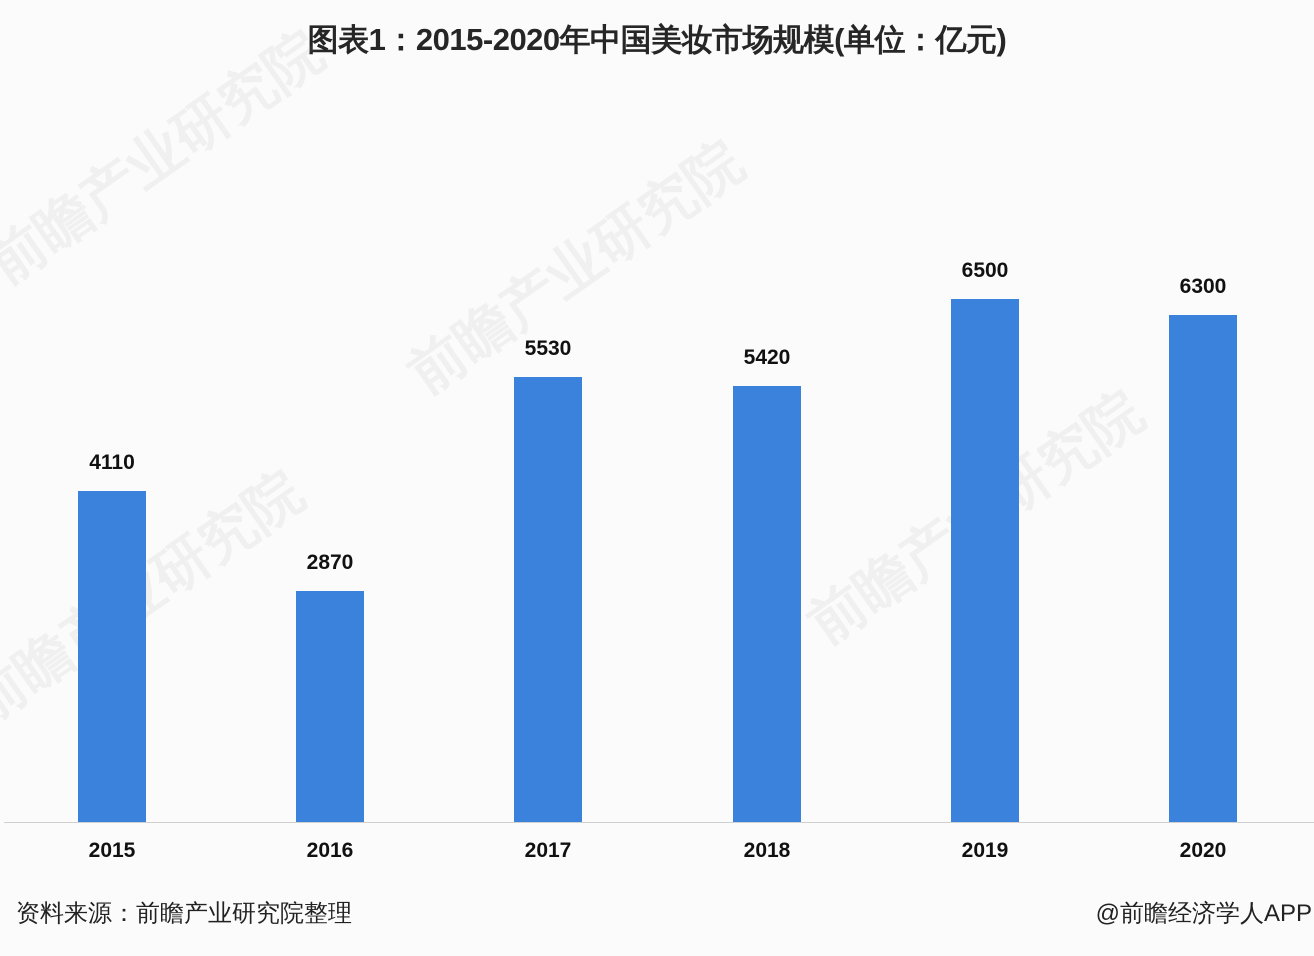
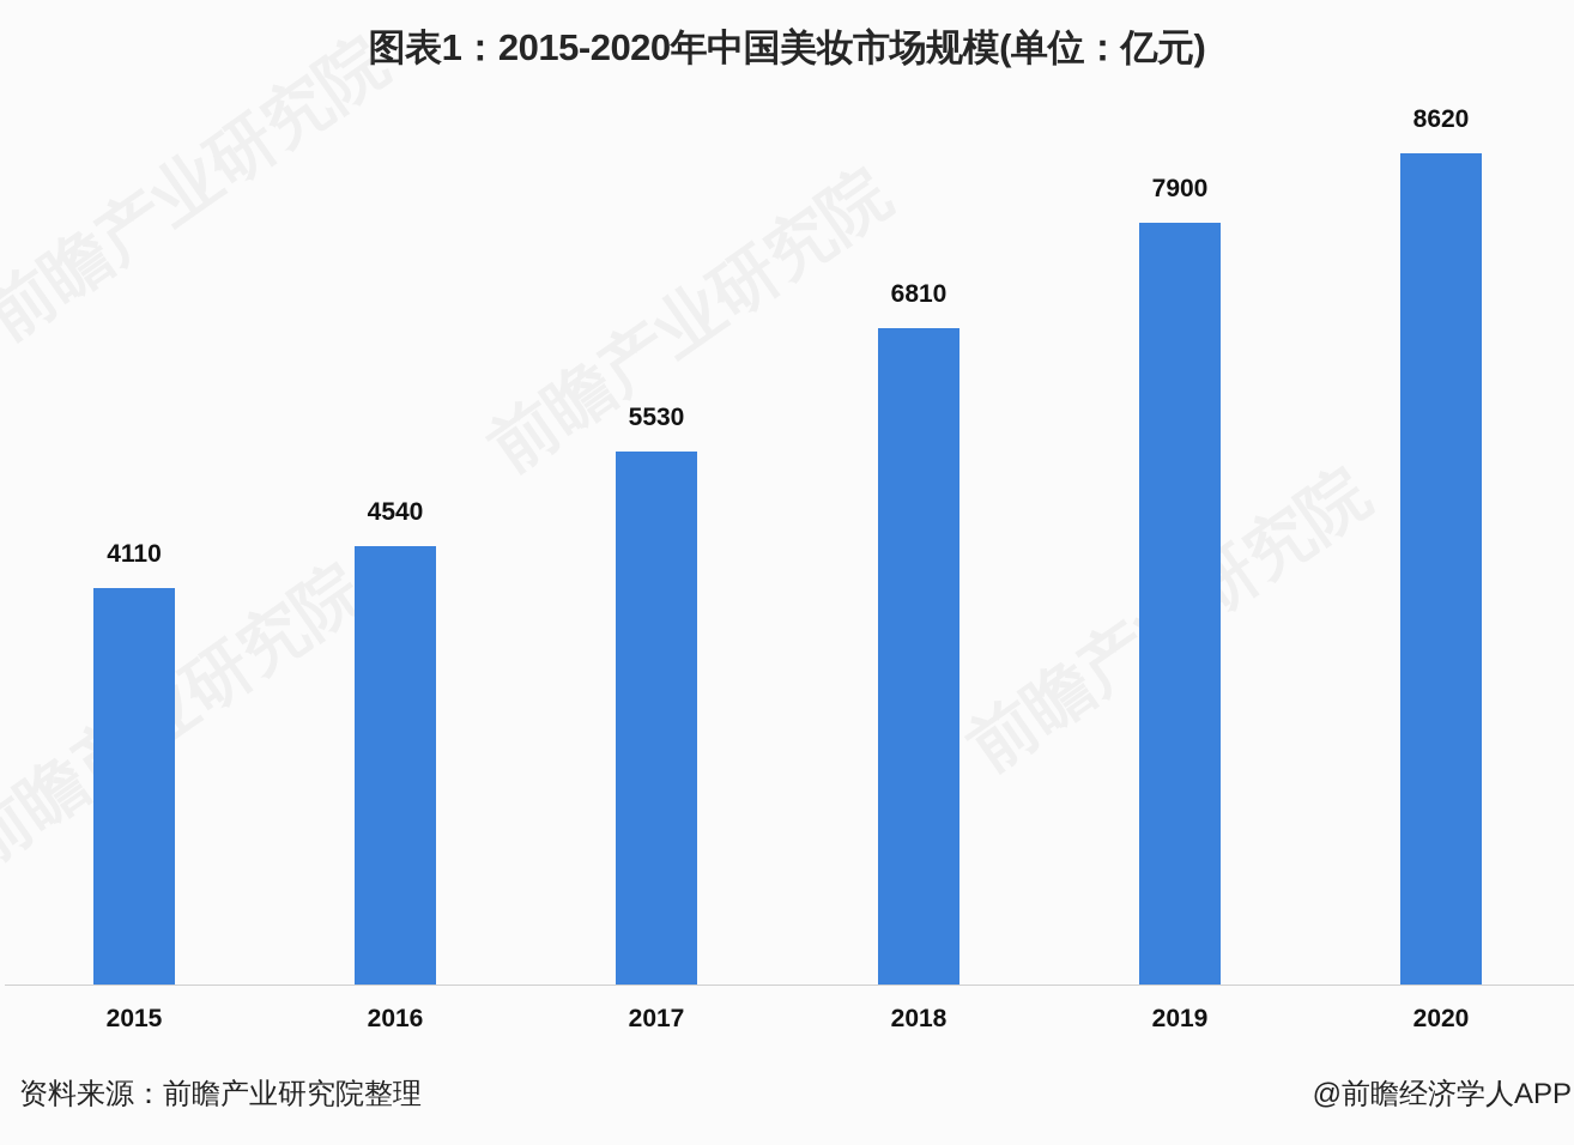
2016: 2870 -> 4540
2018: 5420 -> 6810
2019: 6500 -> 7900
2020: 6300 -> 8620
